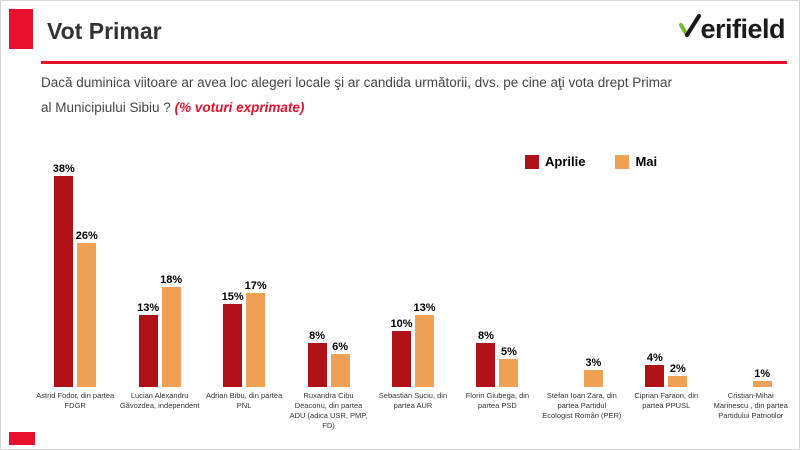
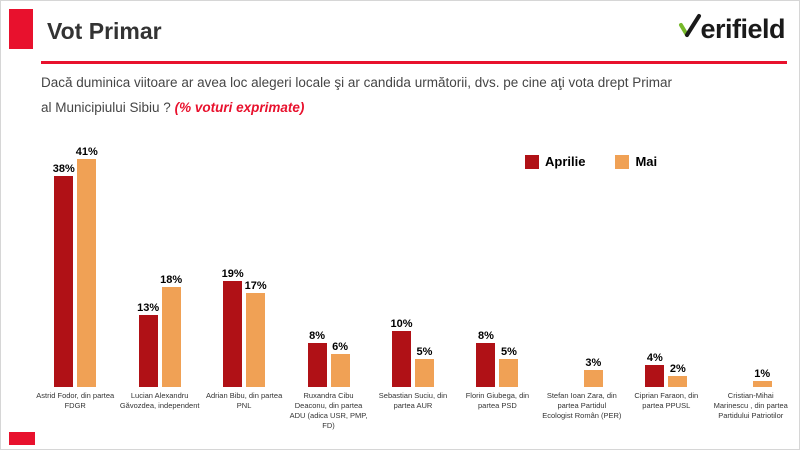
Mai/Astrid Fodor, din partea FDGR: 26% -> 41%
Aprilie/Adrian Bibu, din partea PNL: 15% -> 19%
Mai/Sebastian Suciu, din partea AUR: 13% -> 5%
